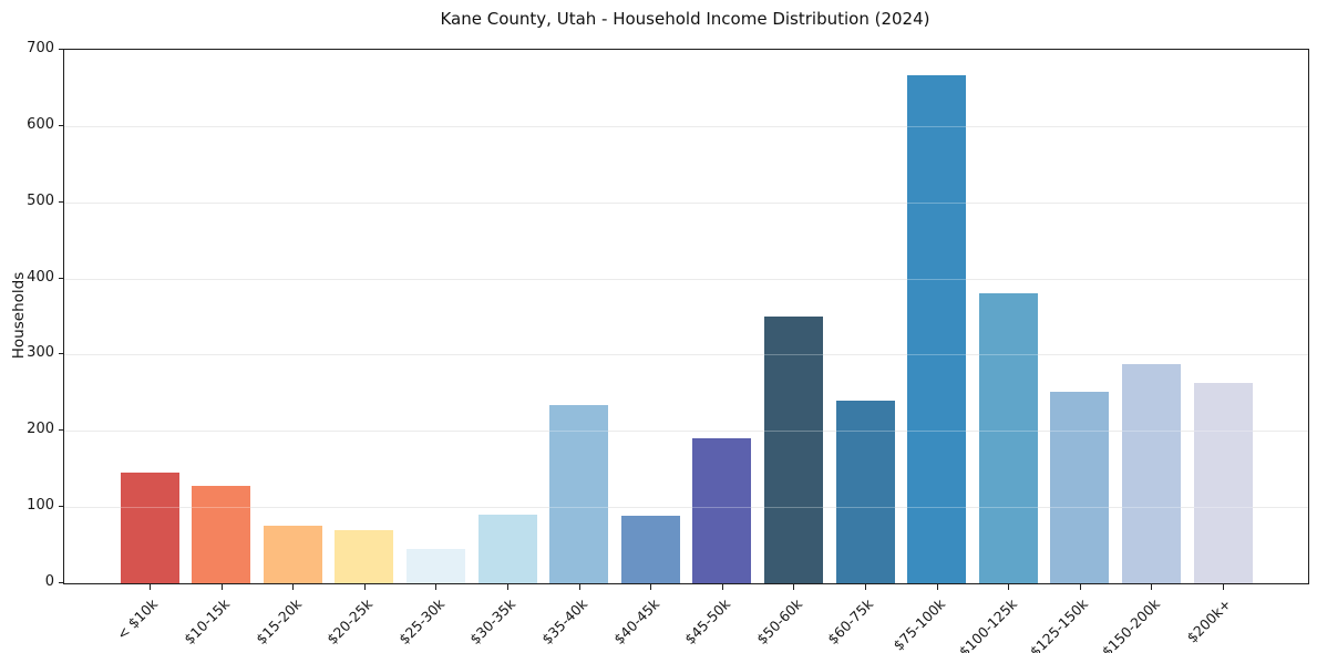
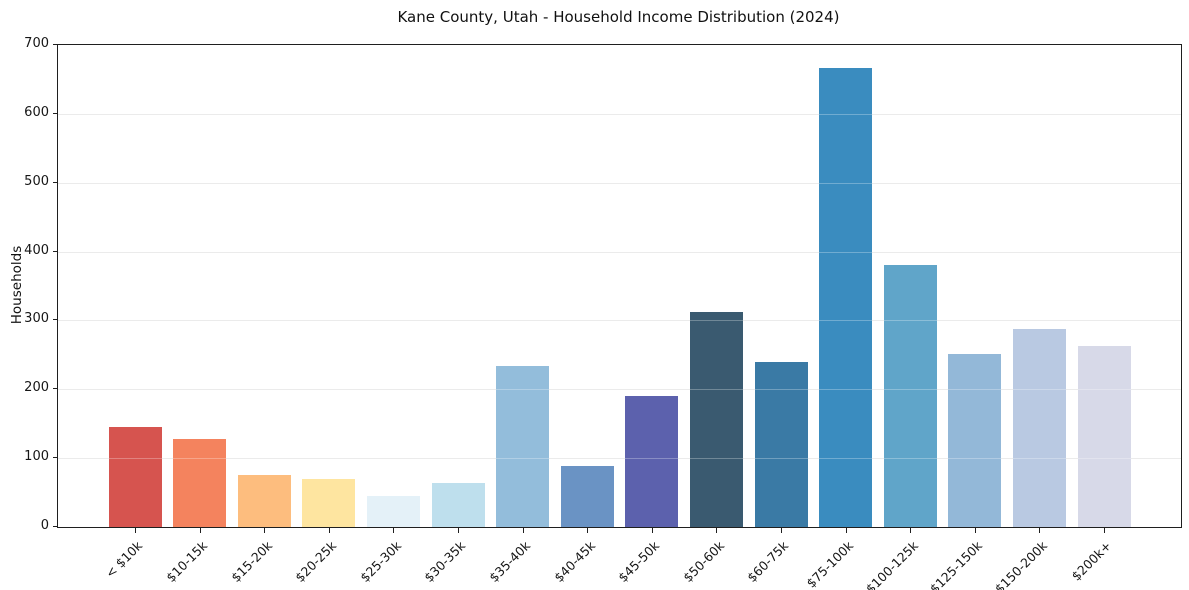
$30-35k: 90 -> 60
$50-60k: 350 -> 310
